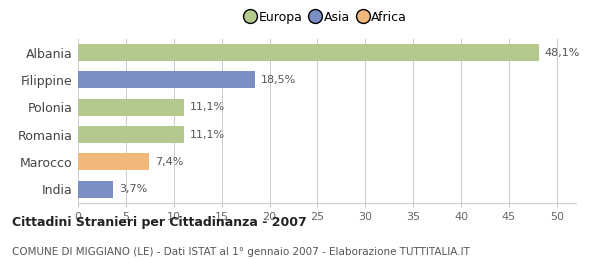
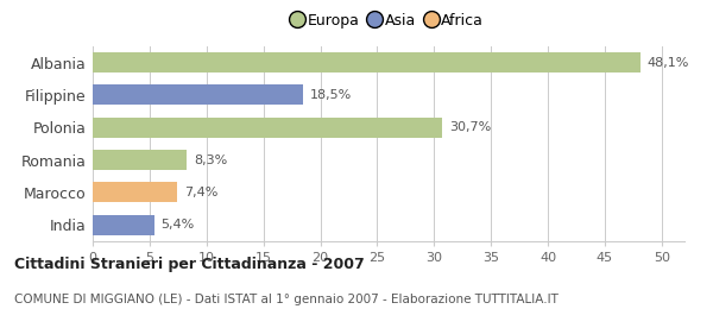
Polonia: 11,1% -> 30,7%
Romania: 11,1% -> 8,3%
India: 3,7% -> 5,4%
